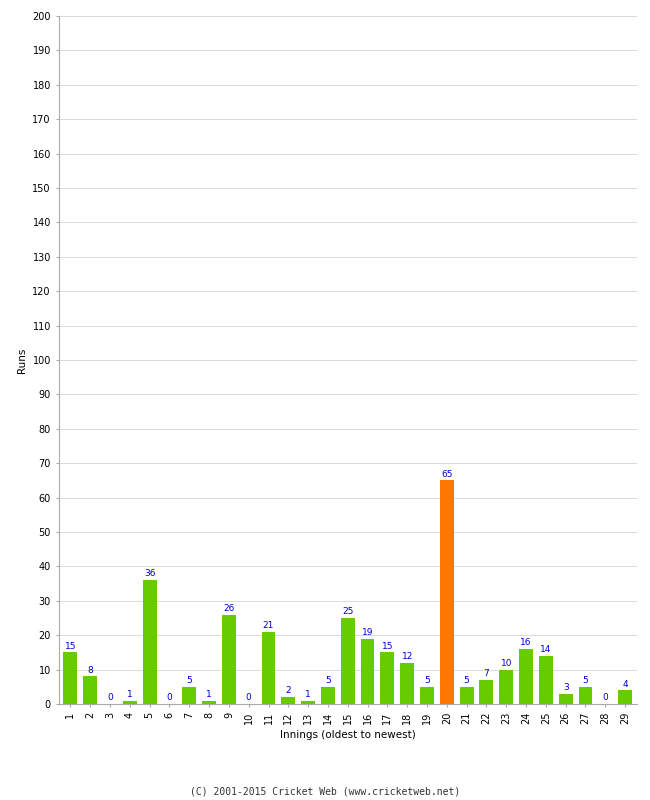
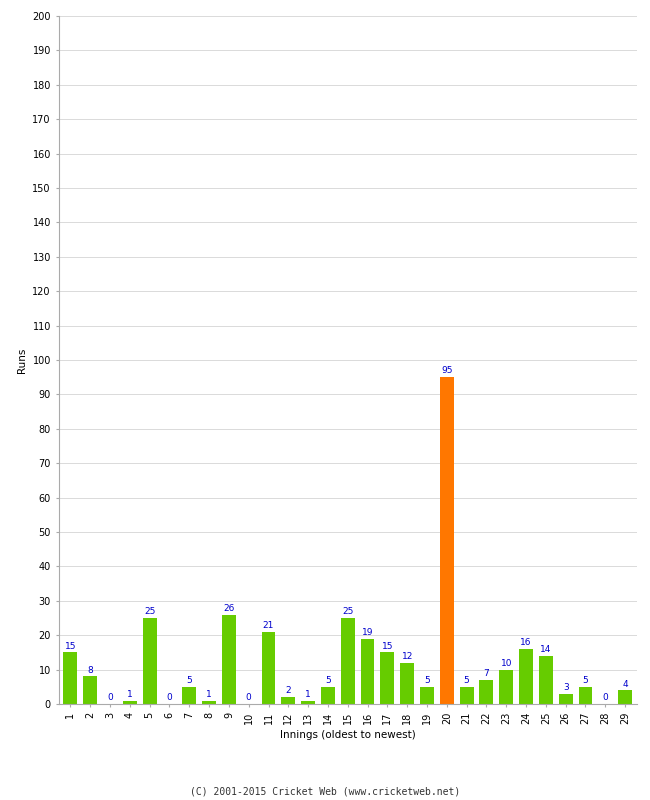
5: 36 -> 25
20: 65 -> 95
